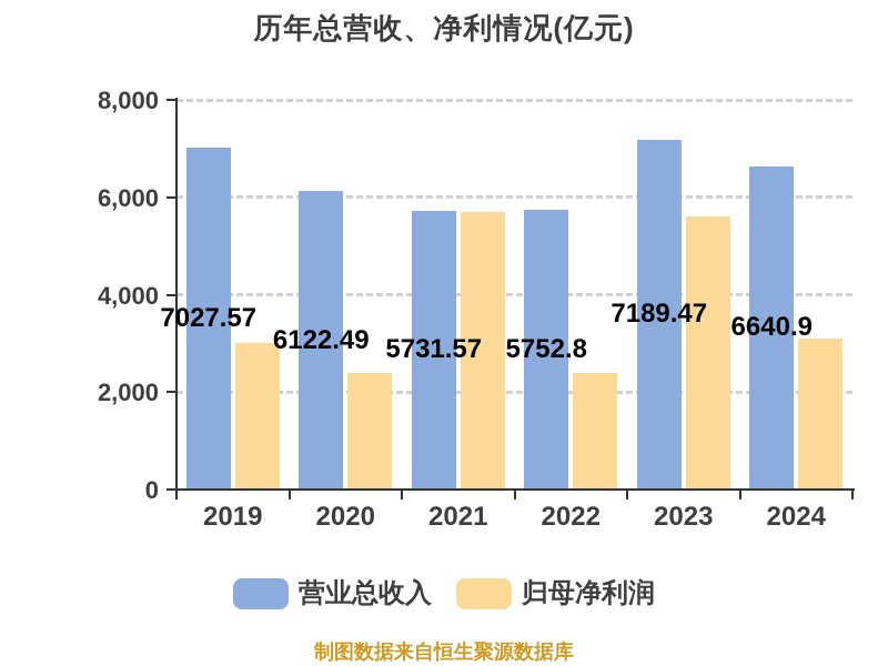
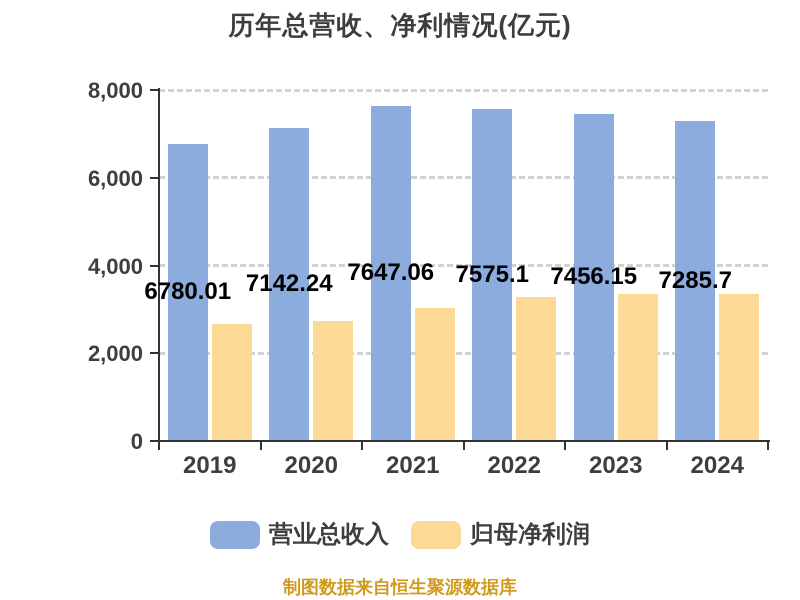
营业总收入/2019: 7027.57 -> 6780.01
归母净利润/2019: 3000 -> 2700
营业总收入/2020: 6122.49 -> 7142.24
归母净利润/2020: 2400 -> 2700
营业总收入/2021: 5731.57 -> 7647.06
归母净利润/2021: 5700 -> 3000
营业总收入/2022: 5752.8 -> 7575.1
归母净利润/2022: 2400 -> 3300
营业总收入/2023: 7189.47 -> 7456.15
归母净利润/2023: 5600 -> 3300
营业总收入/2024: 6640.9 -> 7285.7
归母净利润/2024: 3100 -> 3400
